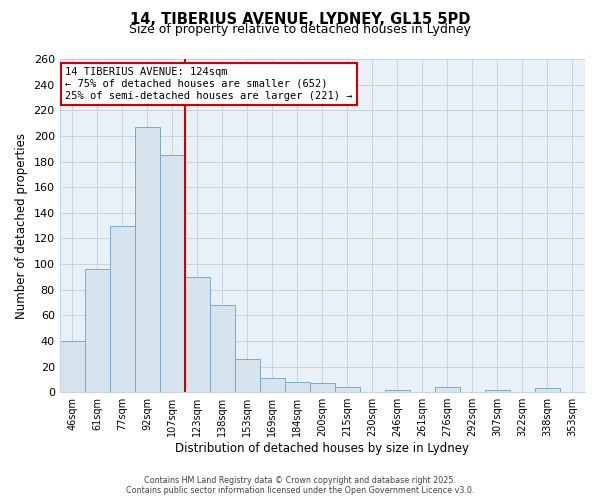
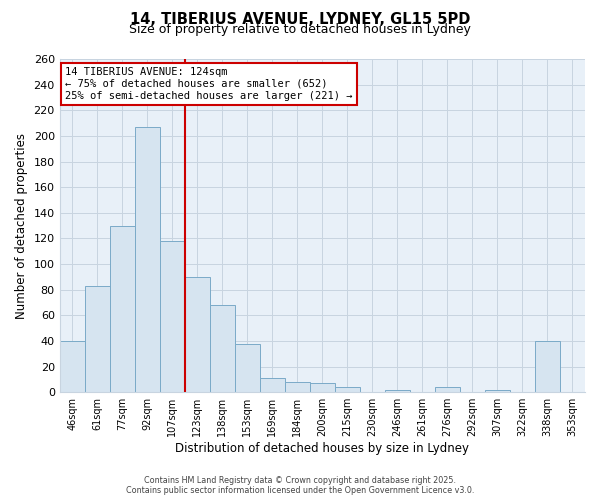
61sqm: 96 -> 83
107sqm: 185 -> 118
153sqm: 26 -> 38
338sqm: 3 -> 40
